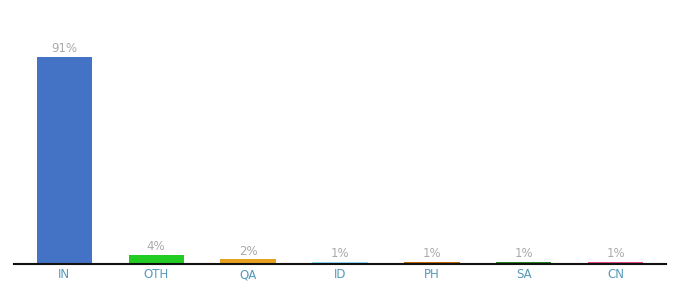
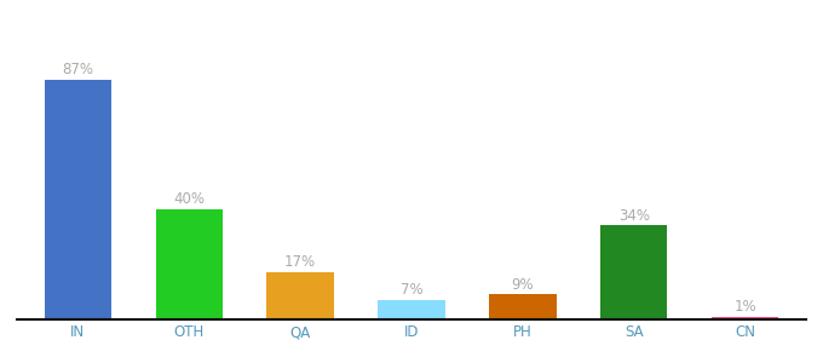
IN: 91% -> 87%
OTH: 4% -> 40%
QA: 2% -> 17%
ID: 1% -> 7%
PH: 1% -> 9%
SA: 1% -> 34%
